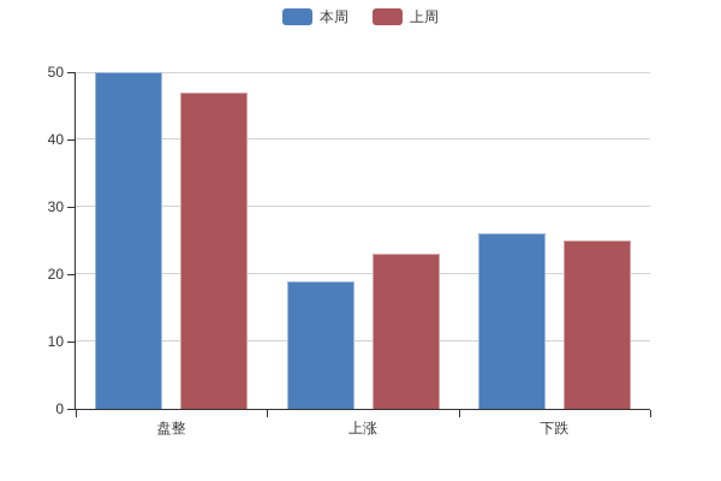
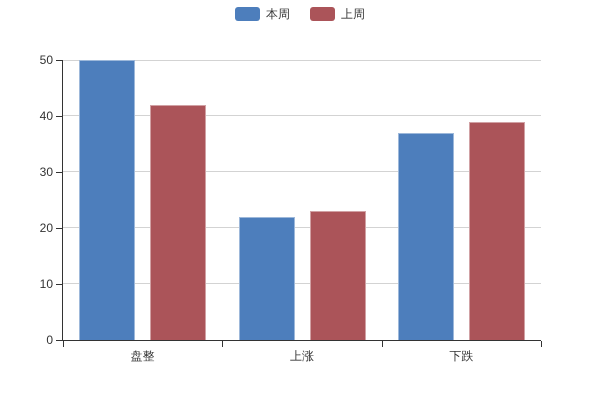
上周/盘整: 47 -> 42
本周/上涨: 19 -> 22
本周/下跌: 26 -> 37
上周/下跌: 25 -> 39
